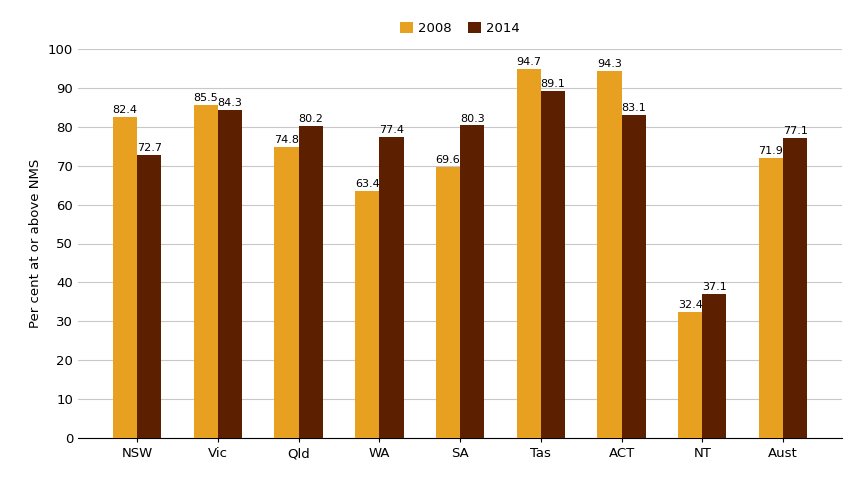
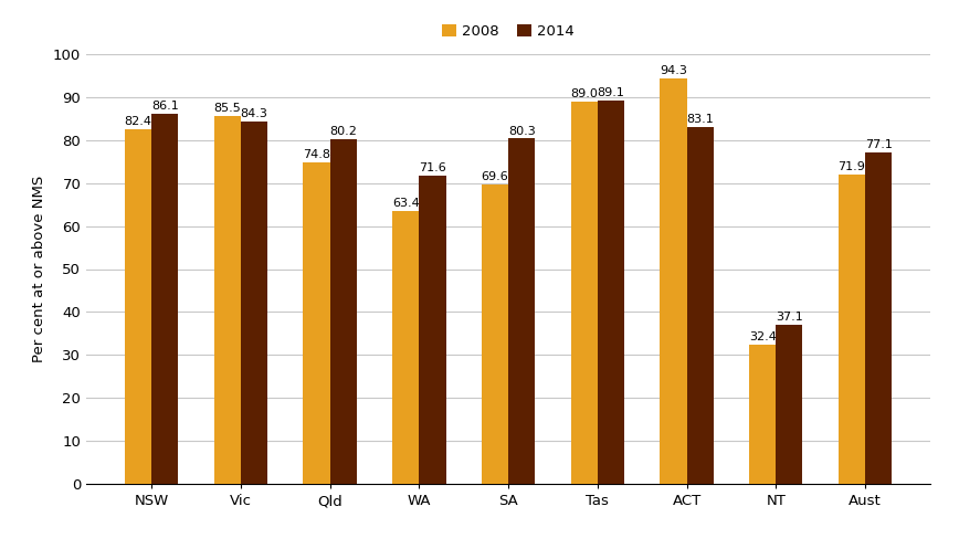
2014/NSW: 72.7 -> 86.1
2014/WA: 77.4 -> 71.6
2008/Tas: 94.7 -> 89.0
